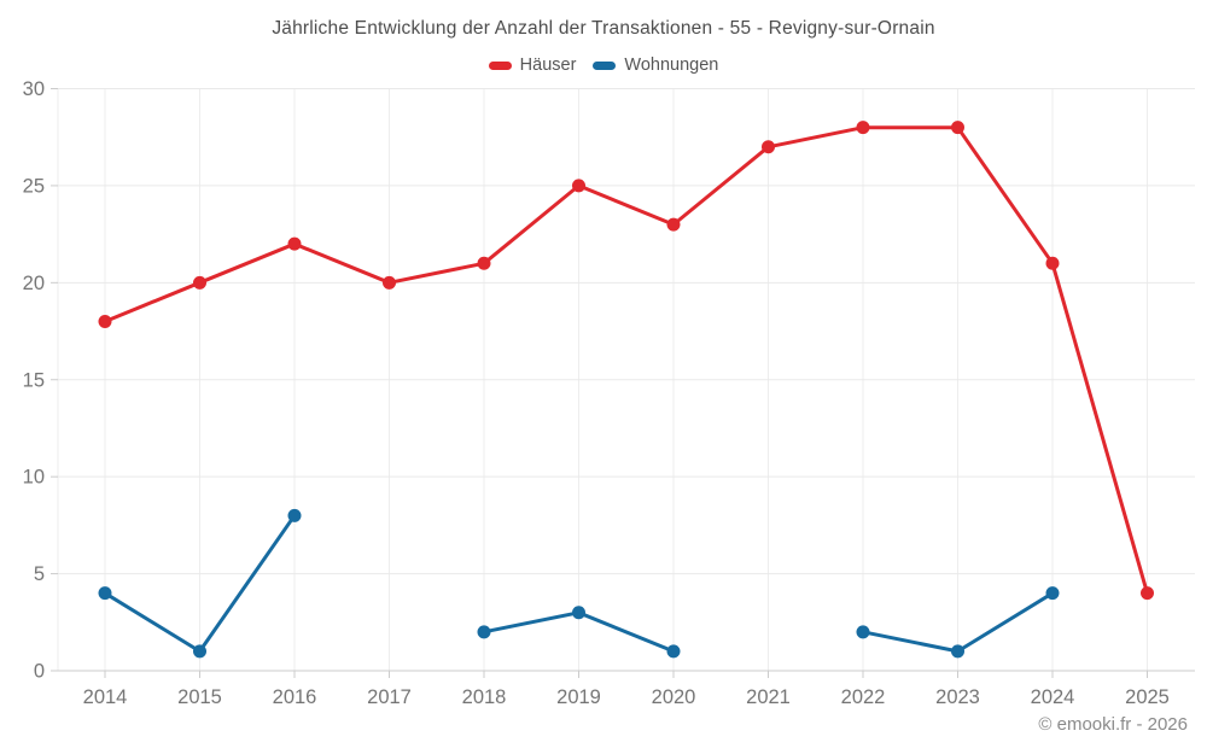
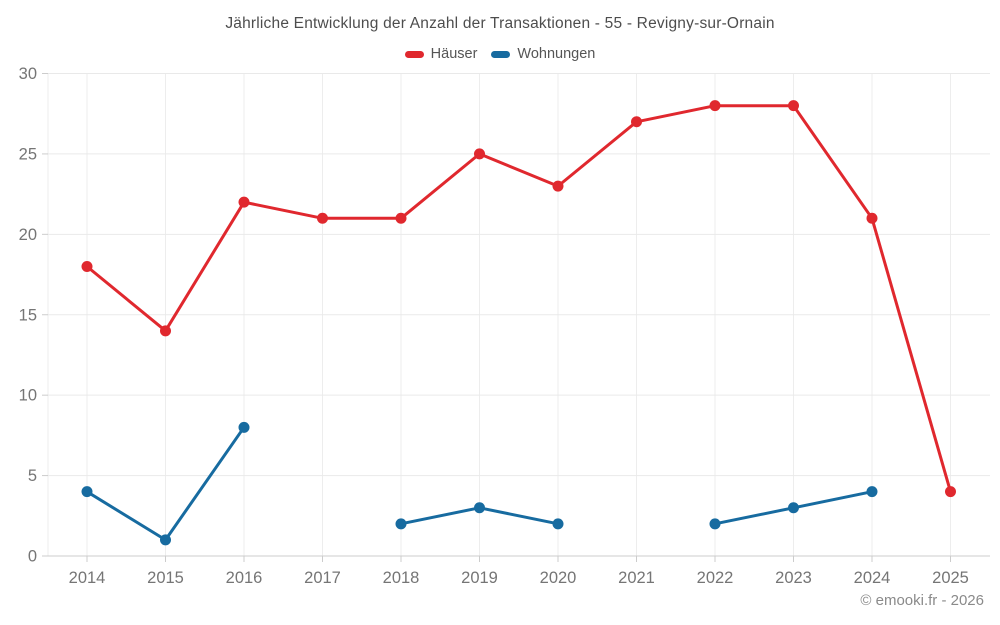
Häuser/2015: 20 -> 14
Häuser/2017: 20 -> 21
Wohnungen/2020: 1 -> 2
Wohnungen/2023: 1 -> 3
